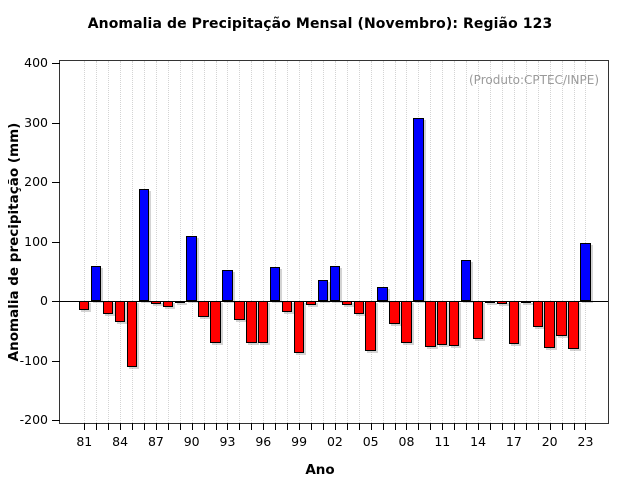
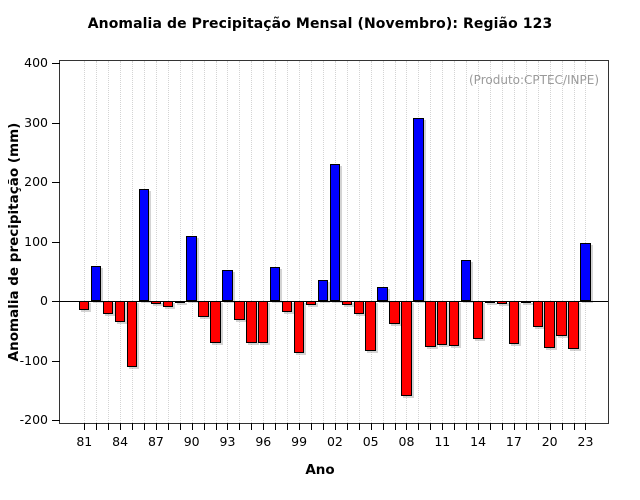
02: 60 -> 230
08: -70 -> -160
